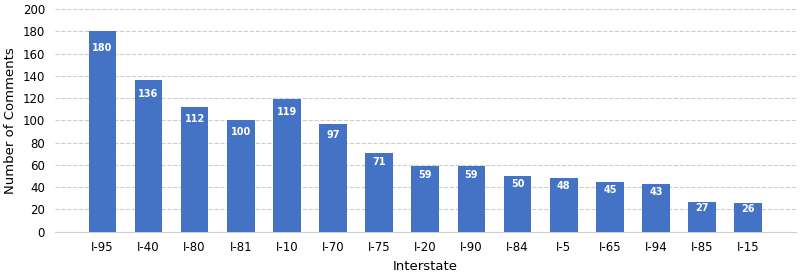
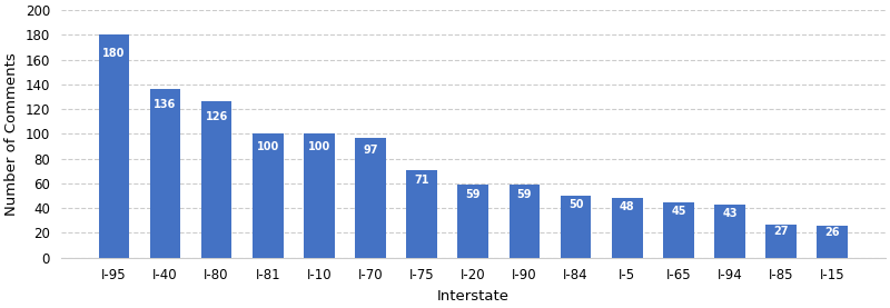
I-80: 112 -> 126
I-10: 119 -> 100
